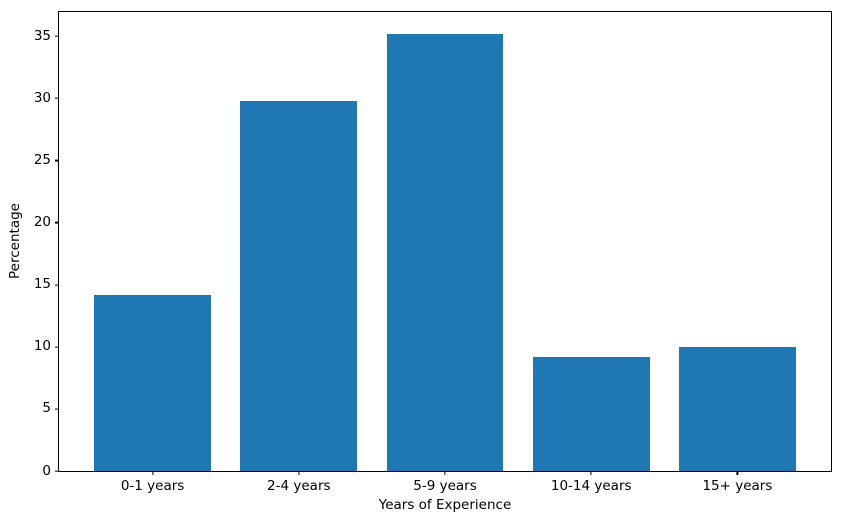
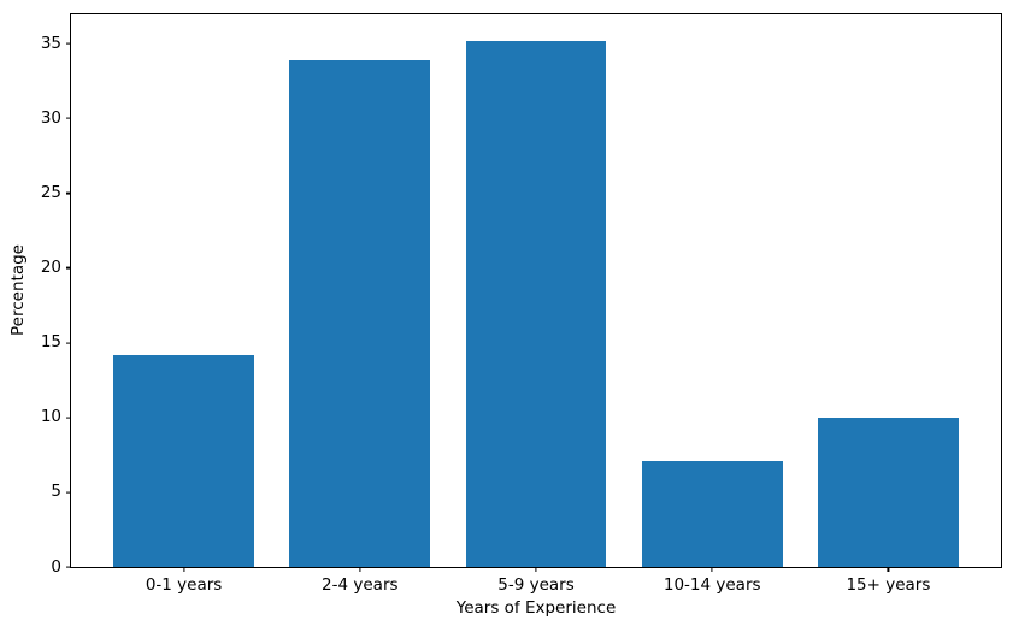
2-4 years: 29.8 -> 33.9
10-14 years: 9.2 -> 7.1
